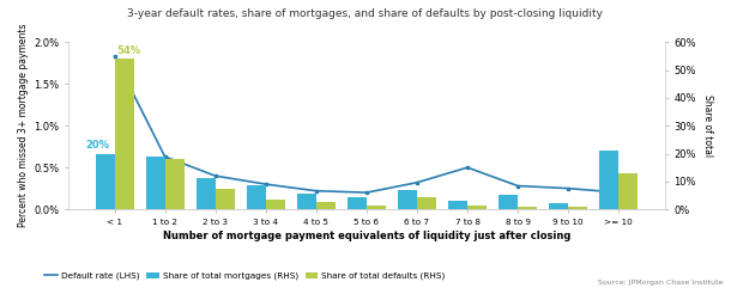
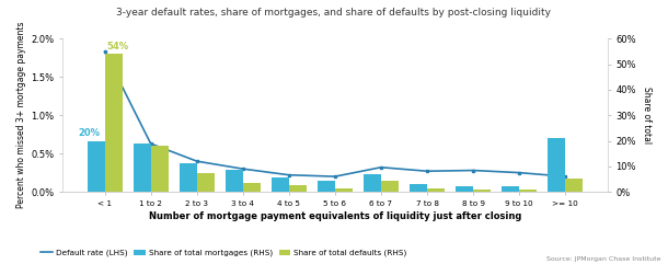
Default rate (LHS)/7 to 8: 0.50% -> 0.27%
Share of total mortgages (RHS)/8 to 9: 5.0% -> 2.0%
Share of total defaults (RHS)/>= 10: 13.0% -> 5.0%
